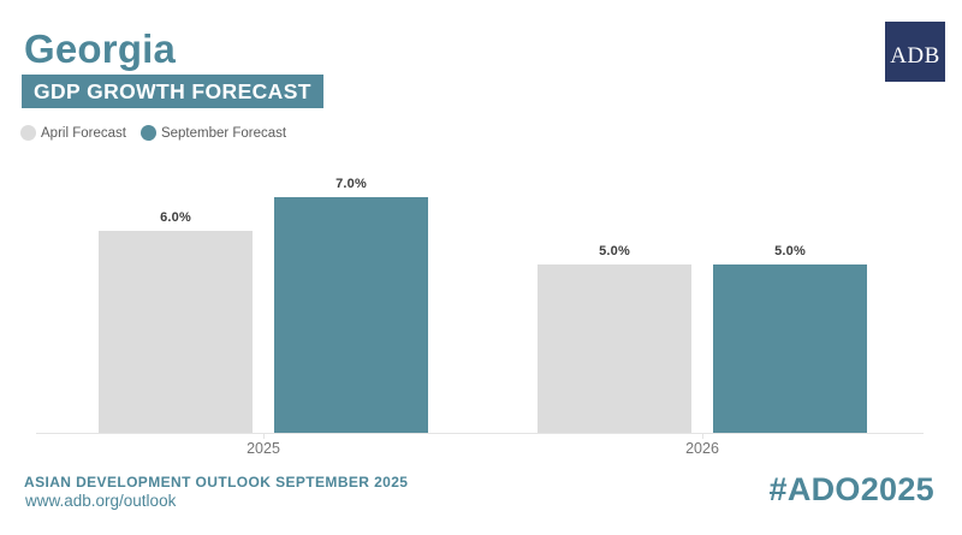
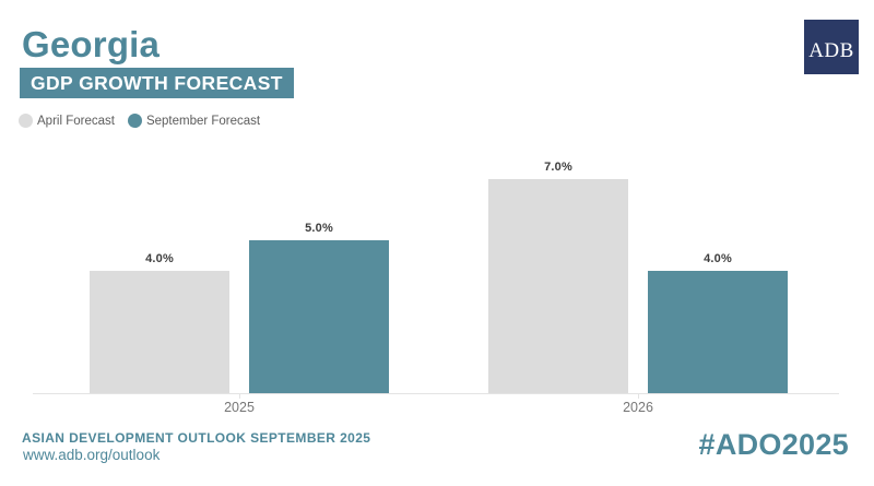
April Forecast/2025: 6.0% -> 4.0%
September Forecast/2025: 7.0% -> 5.0%
April Forecast/2026: 5.0% -> 7.0%
September Forecast/2026: 5.0% -> 4.0%
